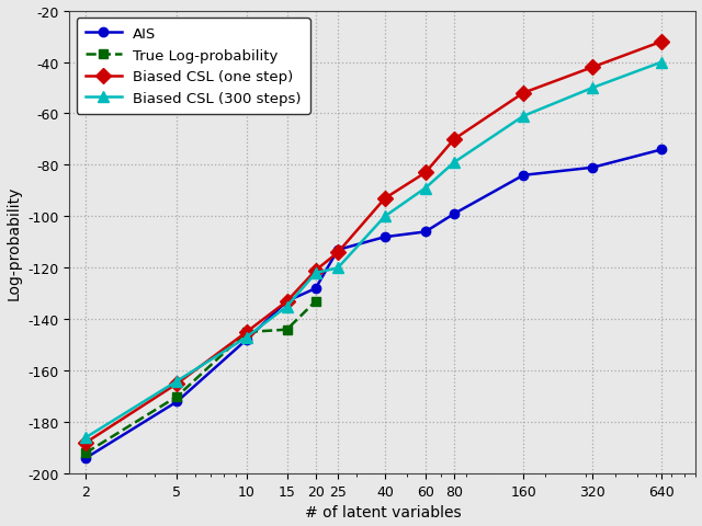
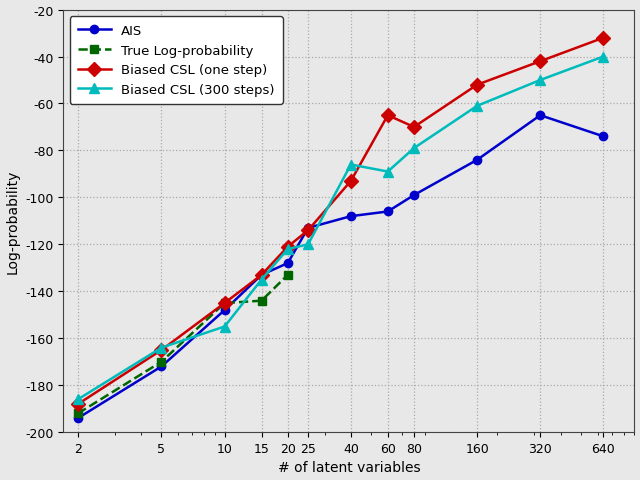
Biased CSL (300 steps)/10: -147 -> -155
Biased CSL (300 steps)/40: -100 -> -86
Biased CSL (one step)/60: -83 -> -65
AIS/320: -81 -> -65
